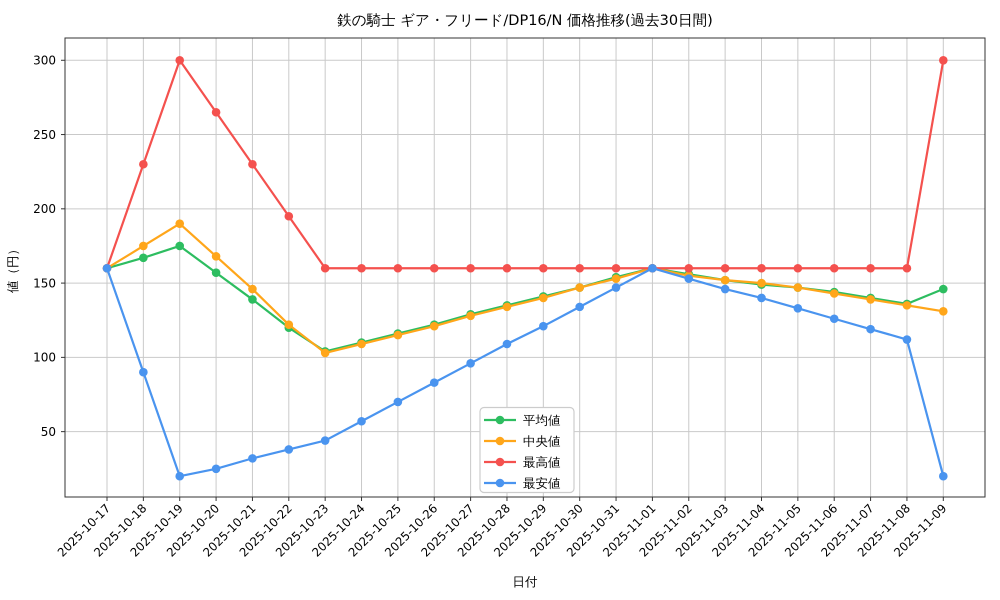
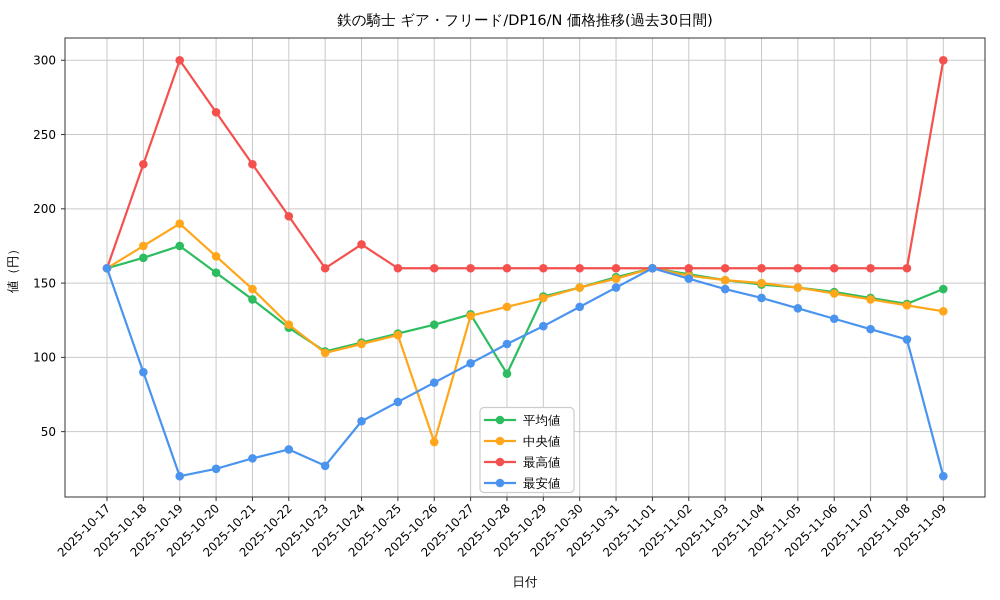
最安値/2025-10-23: 44 -> 27
最高値/2025-10-24: 160 -> 176
中央値/2025-10-26: 121 -> 43
平均値/2025-10-28: 135 -> 89
